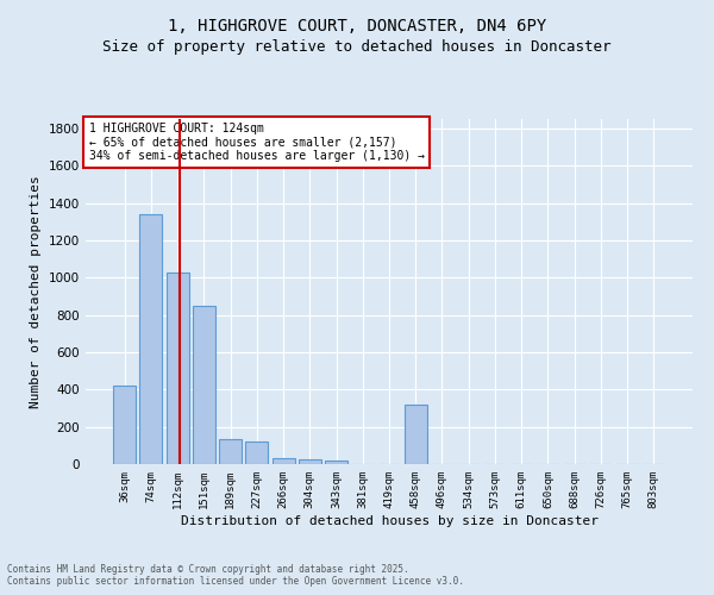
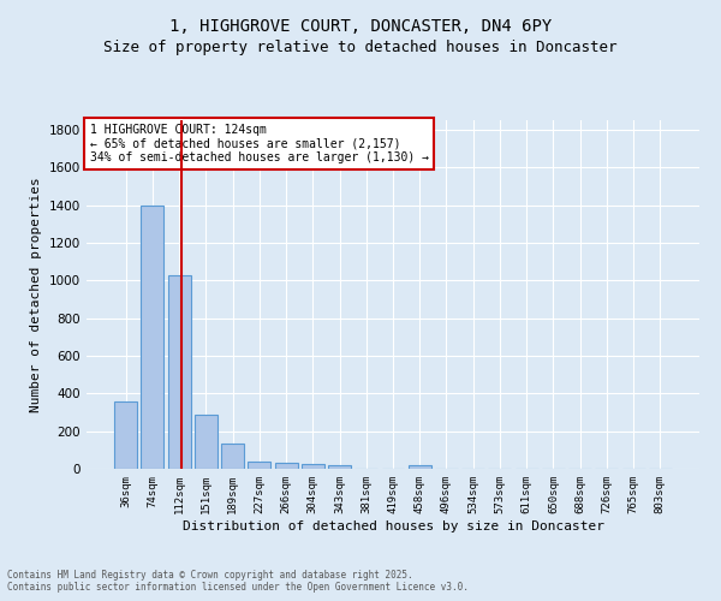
36sqm: 420 -> 360
74sqm: 1340 -> 1400
151sqm: 850 -> 290
227sqm: 120 -> 40
458sqm: 320 -> 20
